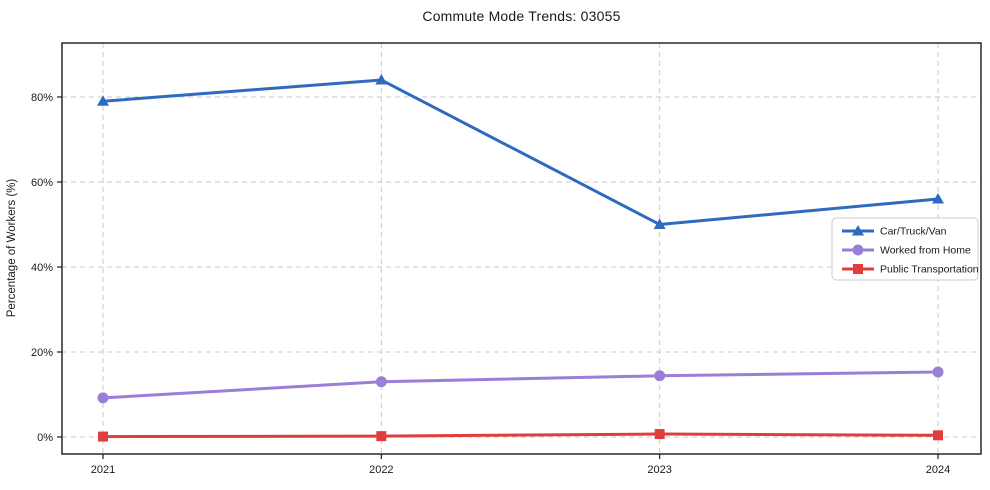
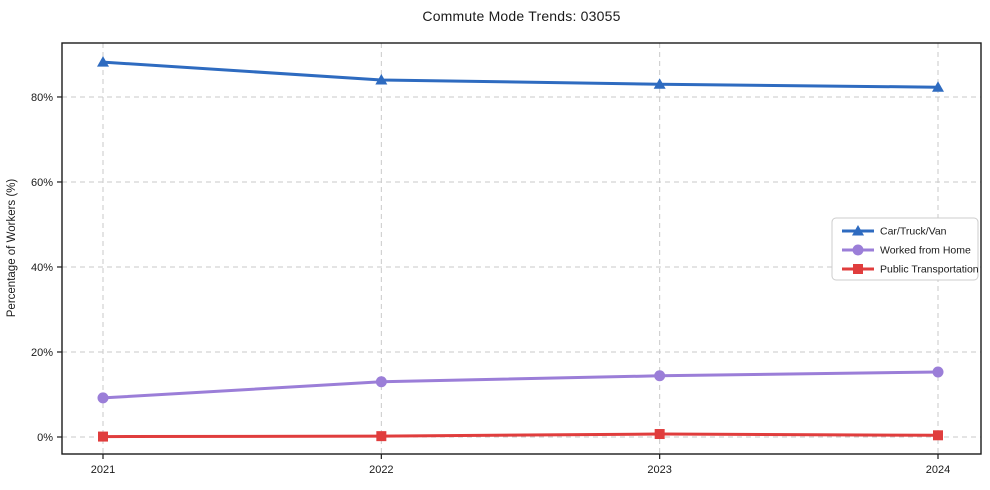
Car/Truck/Van/2021: 79% -> 88%
Car/Truck/Van/2023: 50% -> 83%
Car/Truck/Van/2024: 56% -> 82%
